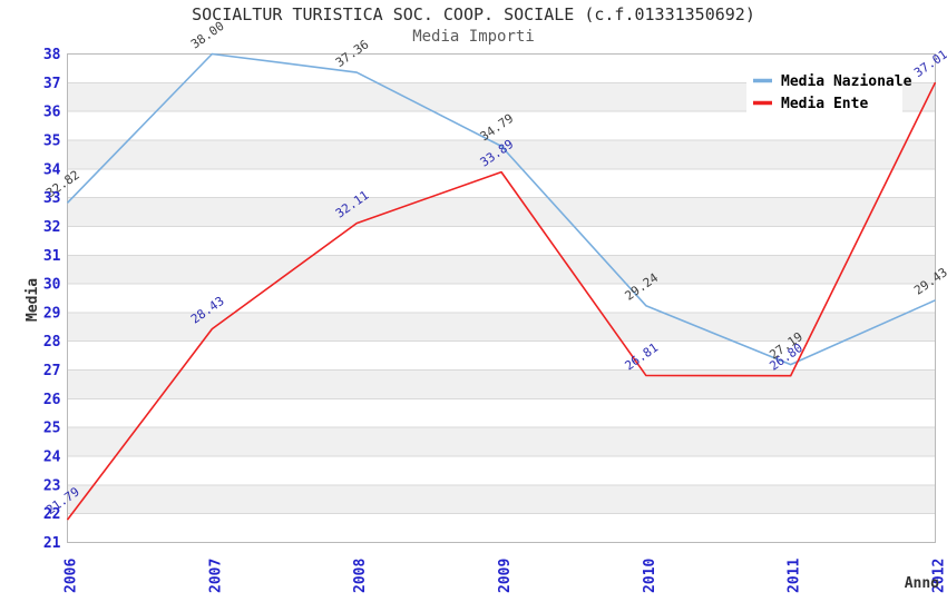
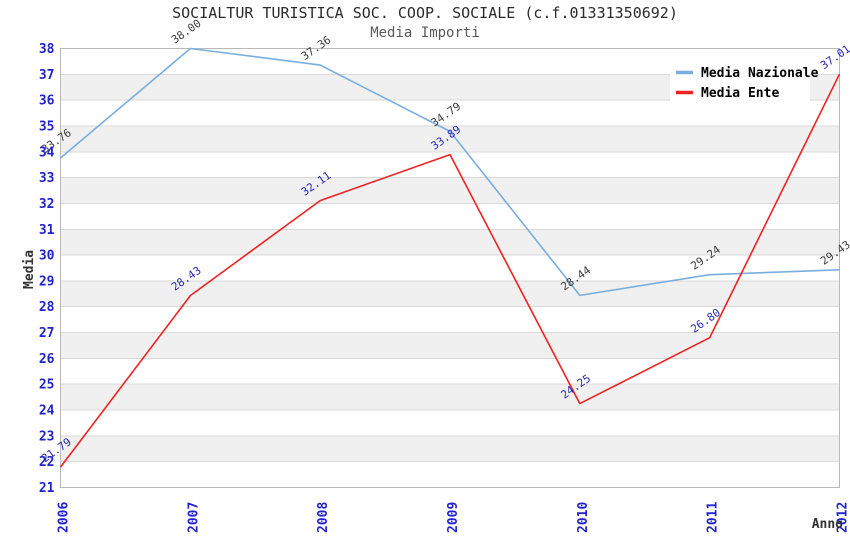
Media Nazionale/2006: 32.82 -> 33.76
Media Nazionale/2010: 29.24 -> 28.44
Media Ente/2010: 26.81 -> 24.25
Media Nazionale/2011: 27.19 -> 29.24
